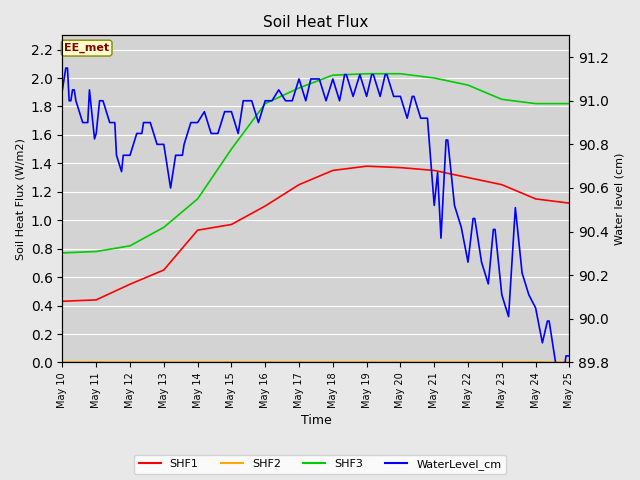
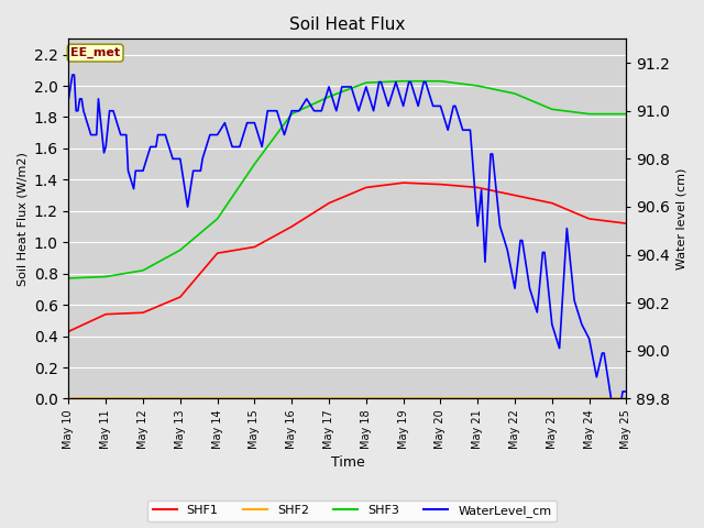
SHF1/May 11: 0.44 -> 0.54
